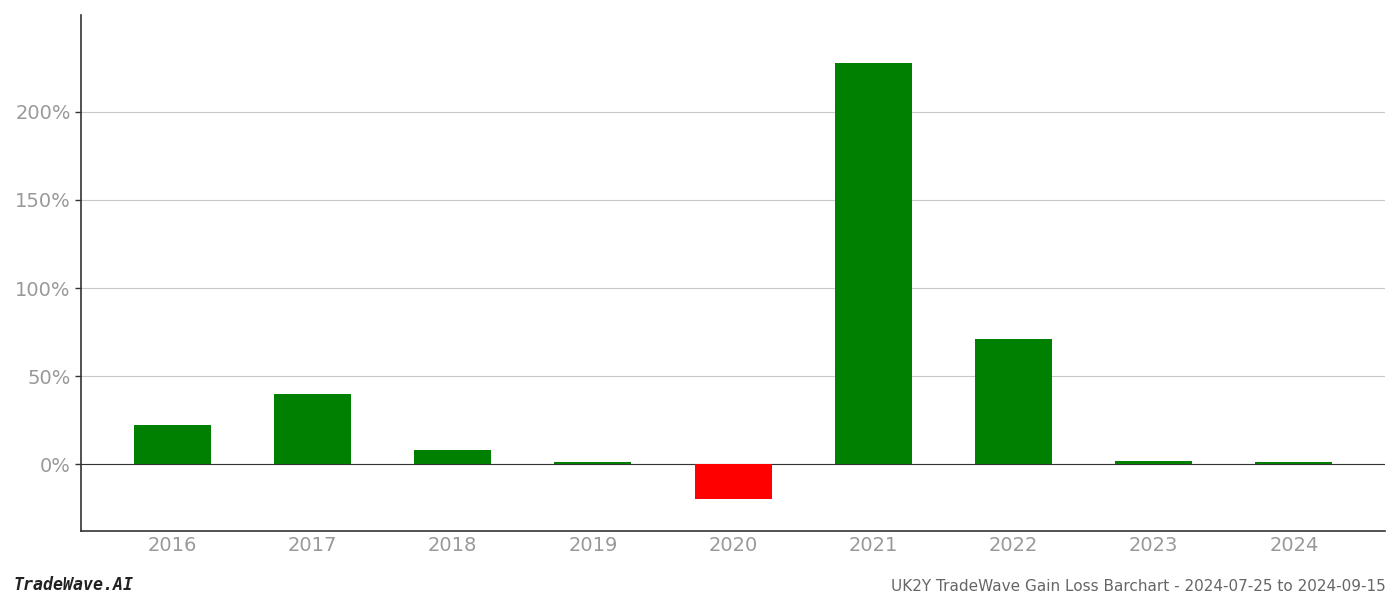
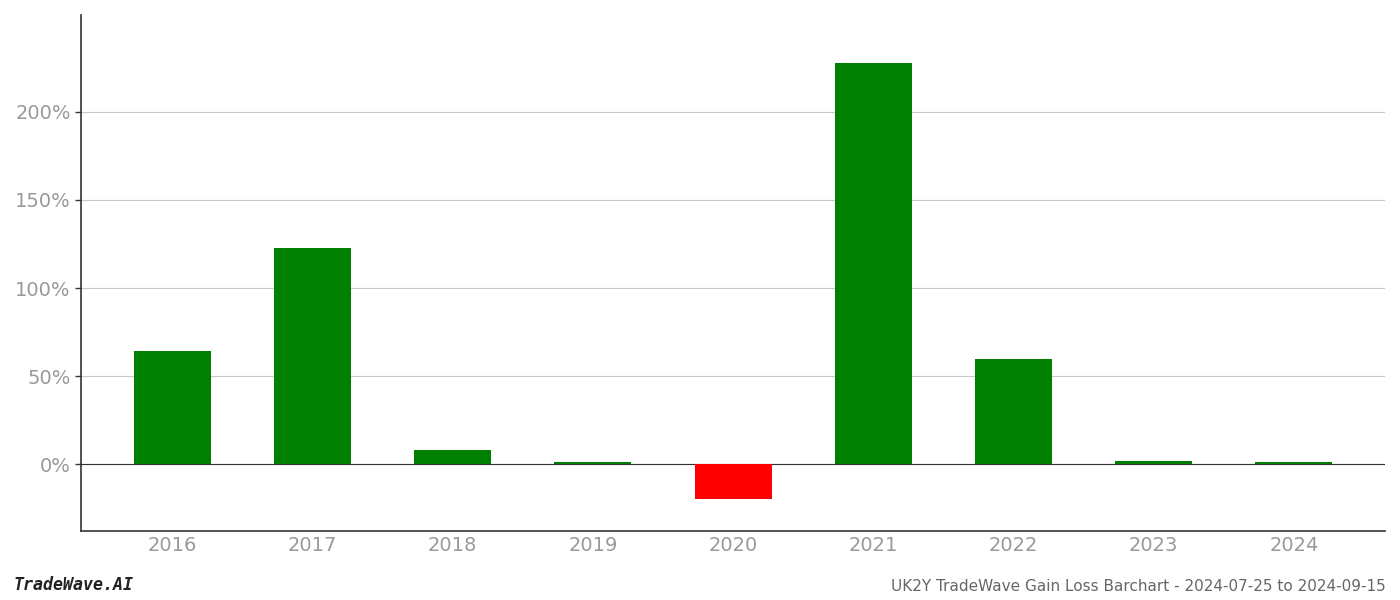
2016: 22% -> 64%
2017: 40% -> 123%
2022: 71% -> 60%
